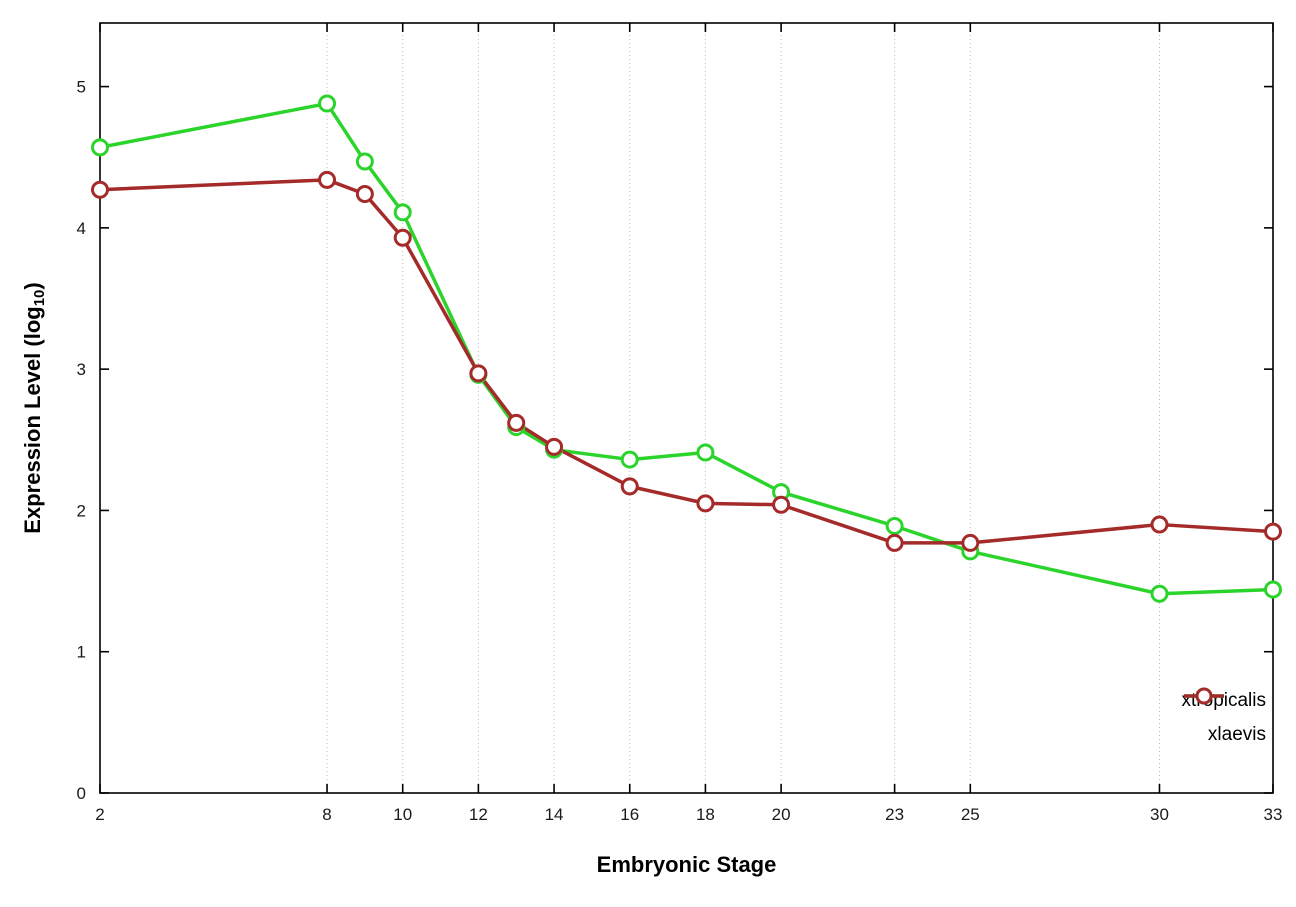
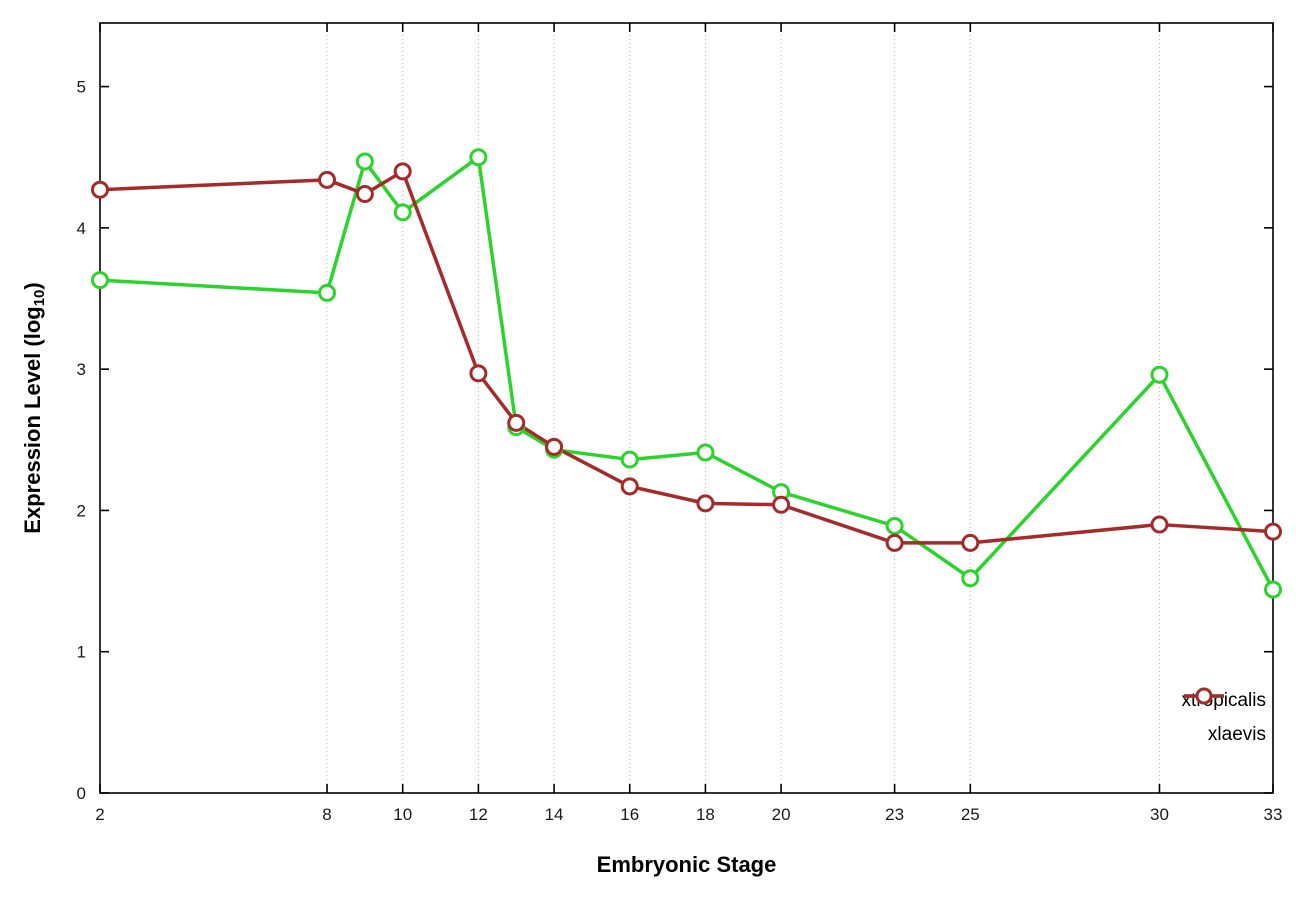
xtropicalis/2: 4.57 -> 3.63
xtropicalis/8: 4.88 -> 3.54
xlaevis/10: 3.93 -> 4.40
xtropicalis/12: 2.96 -> 4.50
xtropicalis/25: 1.71 -> 1.52
xtropicalis/30: 1.41 -> 2.96
